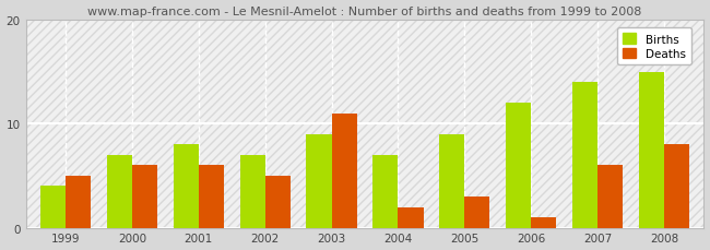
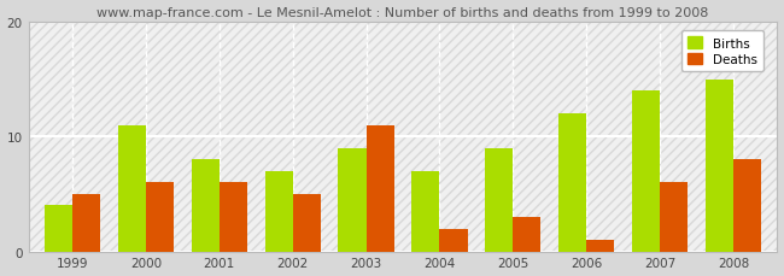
Births/2000: 7 -> 11
